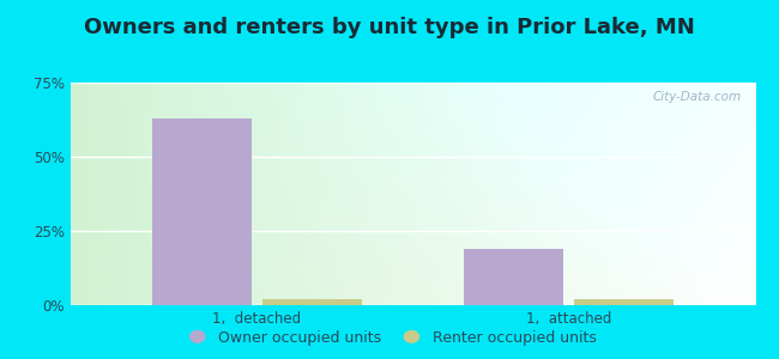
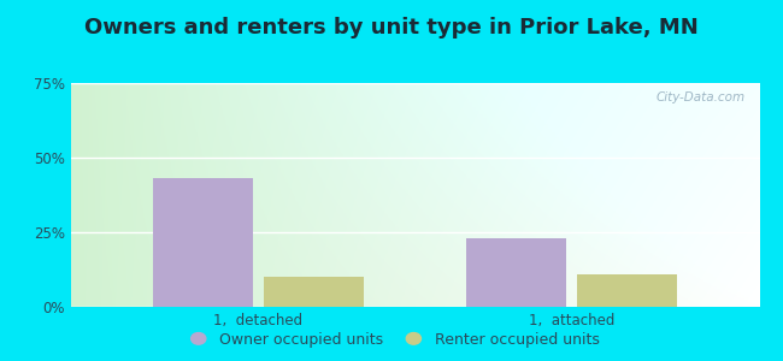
Owner occupied units/1, detached: 63% -> 43%
Renter occupied units/1, detached: 2% -> 10%
Owner occupied units/1, attached: 19% -> 23%
Renter occupied units/1, attached: 2% -> 11%
